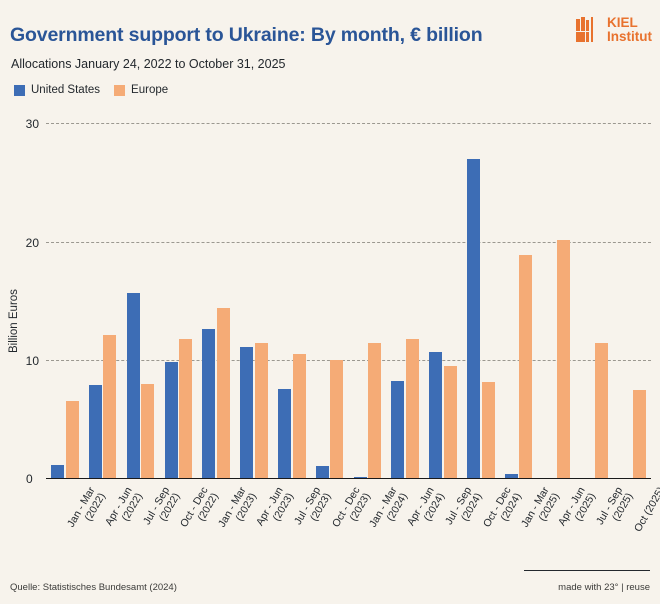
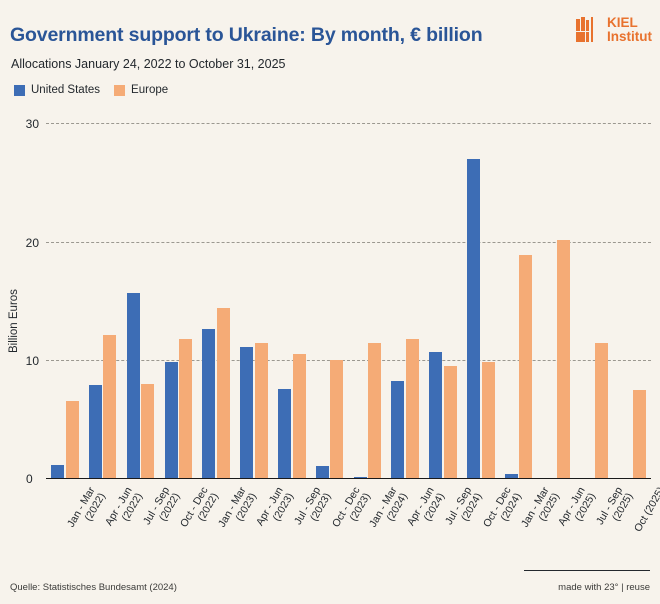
Europe/Oct - Dec (2024): 8.2 -> 9.9
